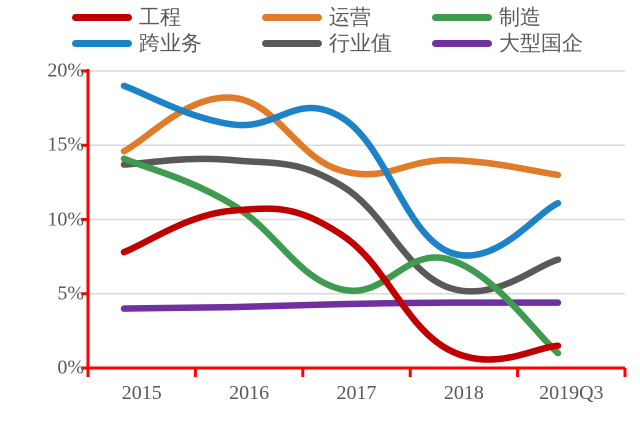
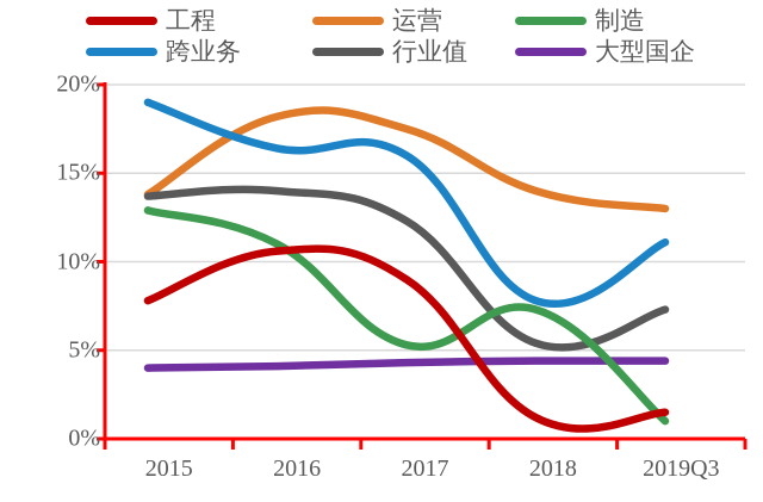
运营/2015: 14.6% -> 13.8%
制造/2015: 14.1% -> 12.9%
运营/2017: 13.3% -> 17.5%
跨业务/2017: 16.9% -> 16.0%
